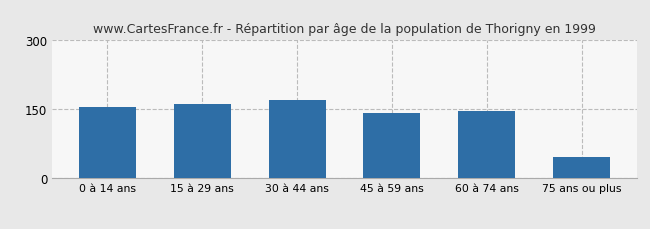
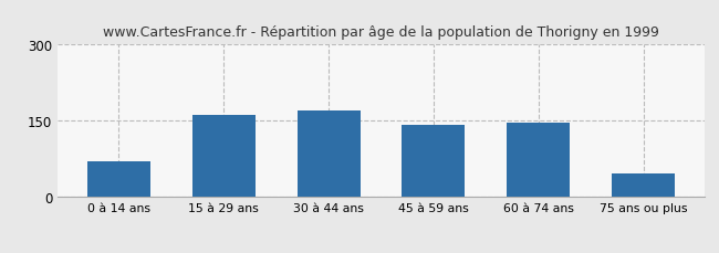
0 à 14 ans: 156 -> 70
